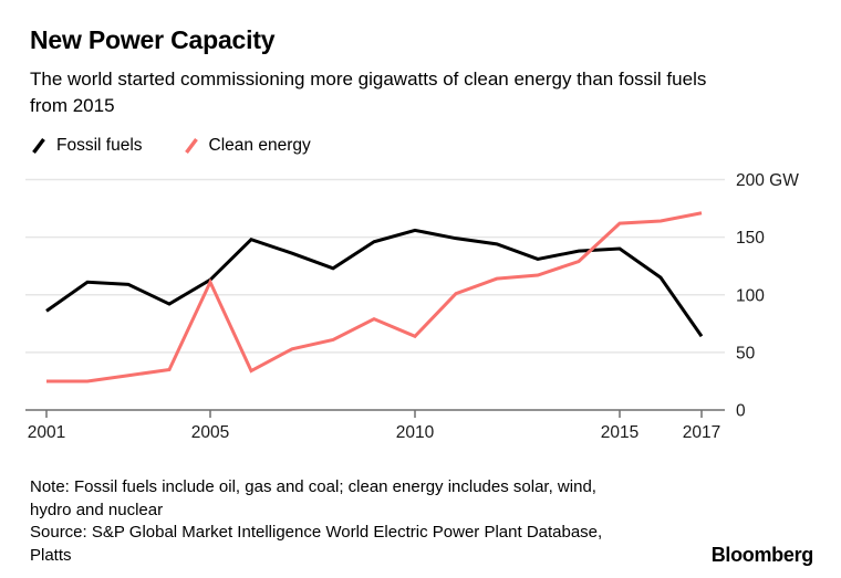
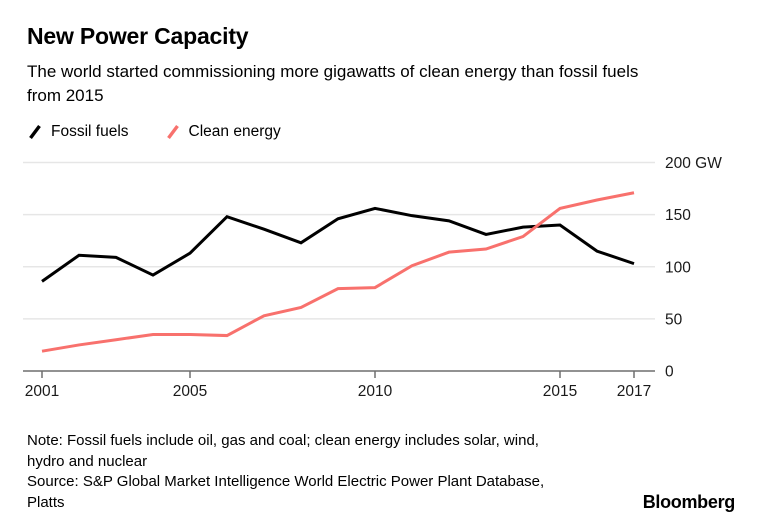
Clean energy/2001: 25 -> 19
Clean energy/2005: 111 -> 35
Clean energy/2010: 64 -> 80
Clean energy/2015: 162 -> 156
Fossil fuels/2017: 64 -> 103
